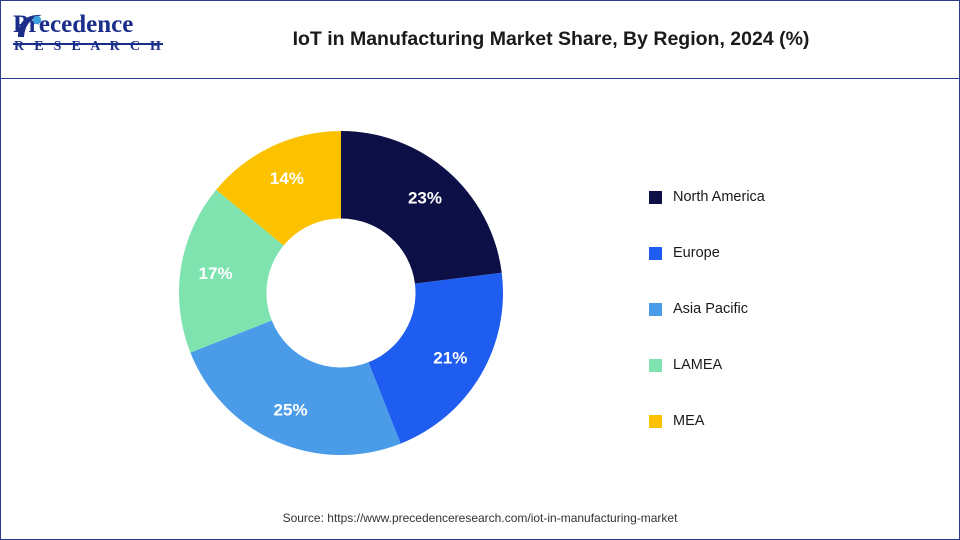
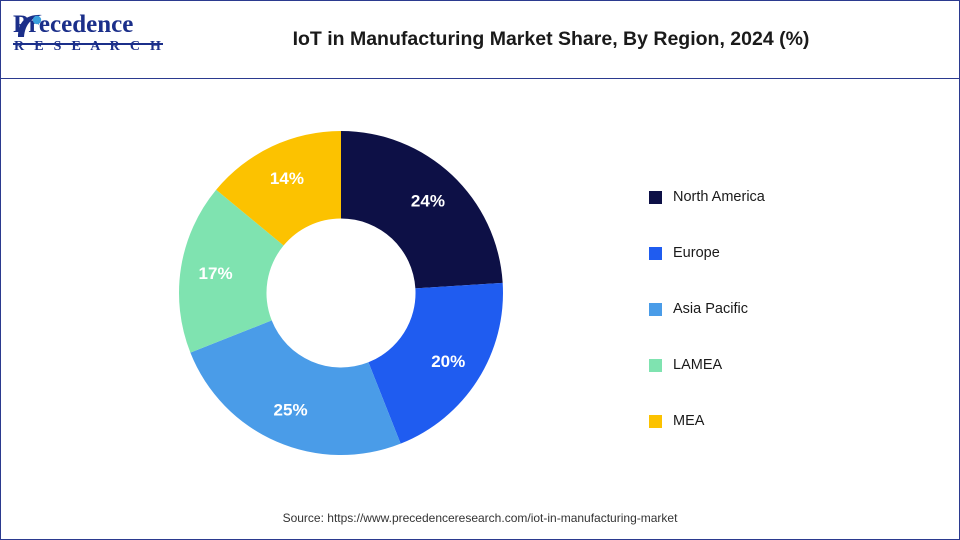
North America: 23% -> 24%
Europe: 21% -> 20%
